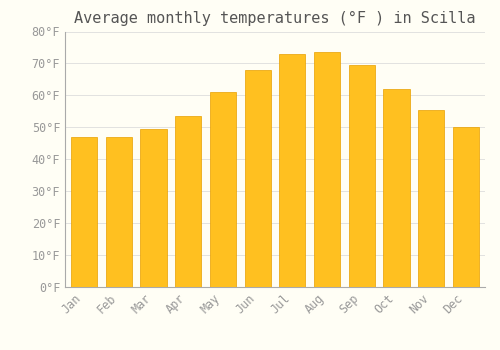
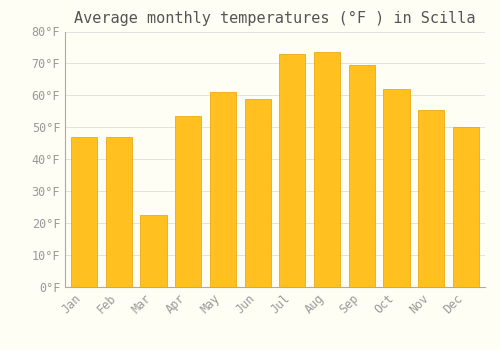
Mar: 49.5°F -> 22.5°F
Jun: 68.0°F -> 59.0°F
